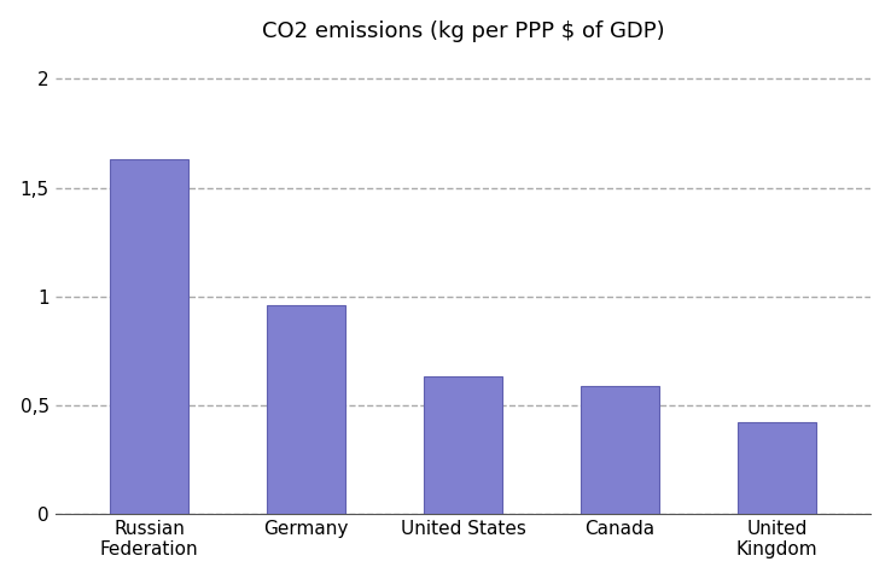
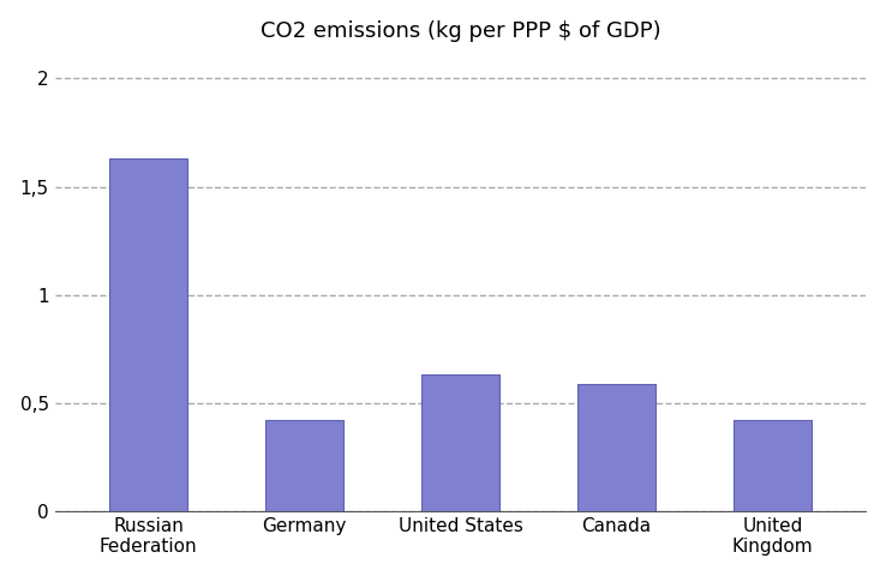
Germany: 0,96 -> 0,42
